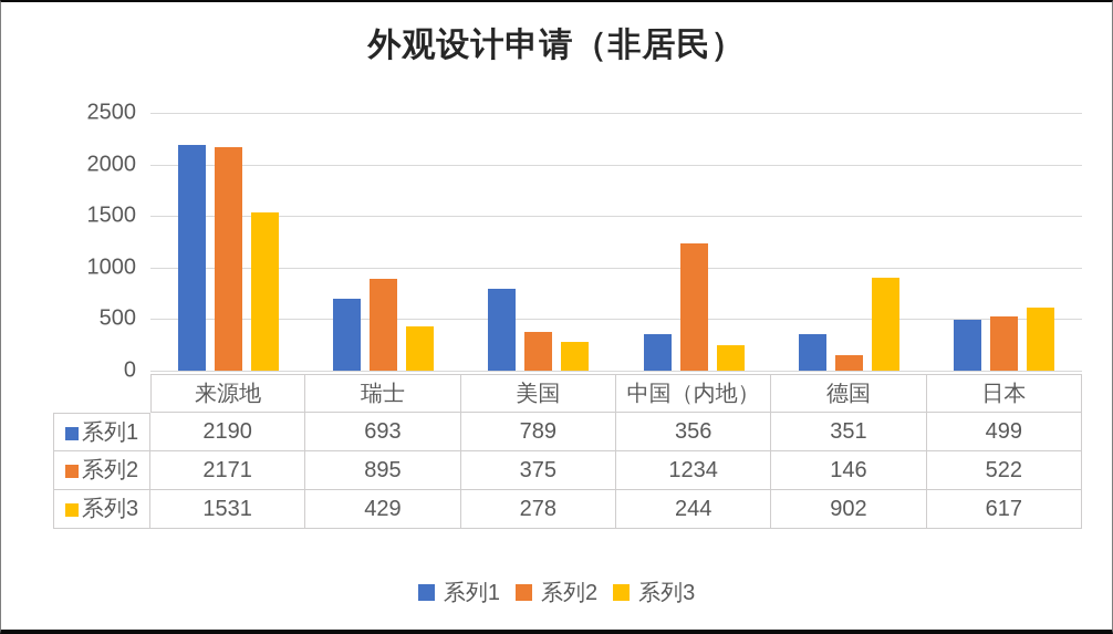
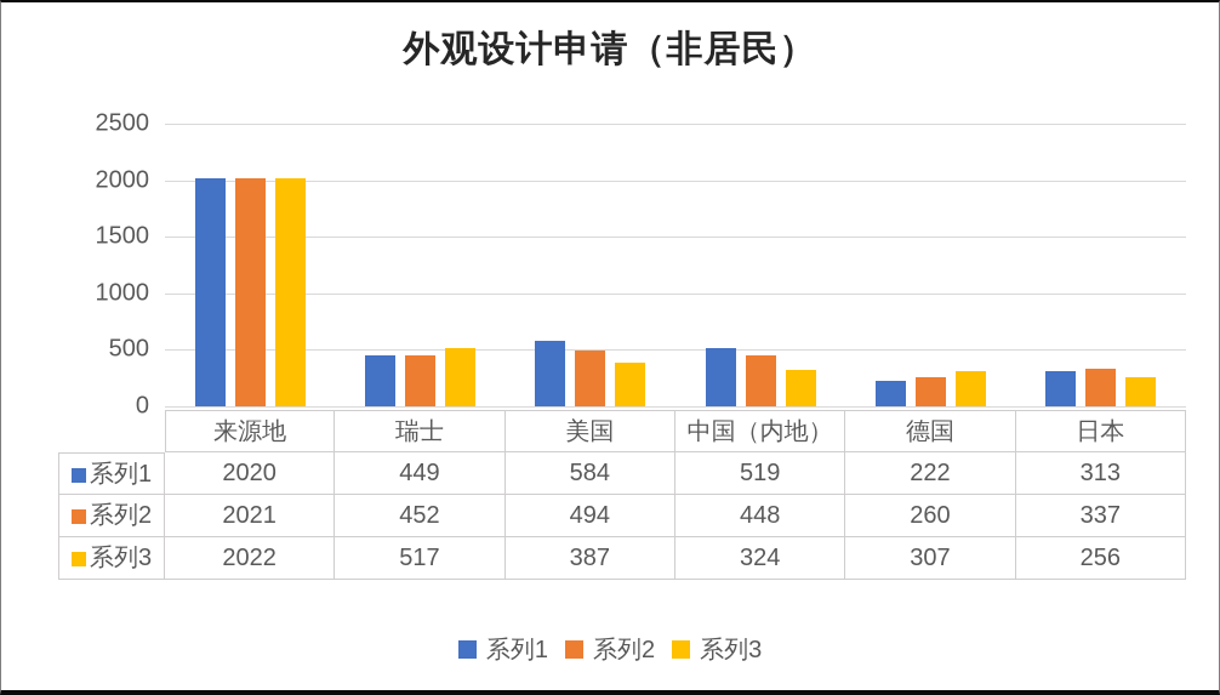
系列1/来源地: 2190 -> 2020
系列2/来源地: 2171 -> 2021
系列3/来源地: 1531 -> 2022
系列1/瑞士: 693 -> 449
系列2/瑞士: 895 -> 452
系列3/瑞士: 429 -> 517
系列1/美国: 789 -> 584
系列2/美国: 375 -> 494
系列3/美国: 278 -> 387
系列1/中国（内地）: 356 -> 519
系列2/中国（内地）: 1234 -> 448
系列3/中国（内地）: 244 -> 324
系列1/德国: 351 -> 222
系列2/德国: 146 -> 260
系列3/德国: 902 -> 307
系列1/日本: 499 -> 313
系列2/日本: 522 -> 337
系列3/日本: 617 -> 256
